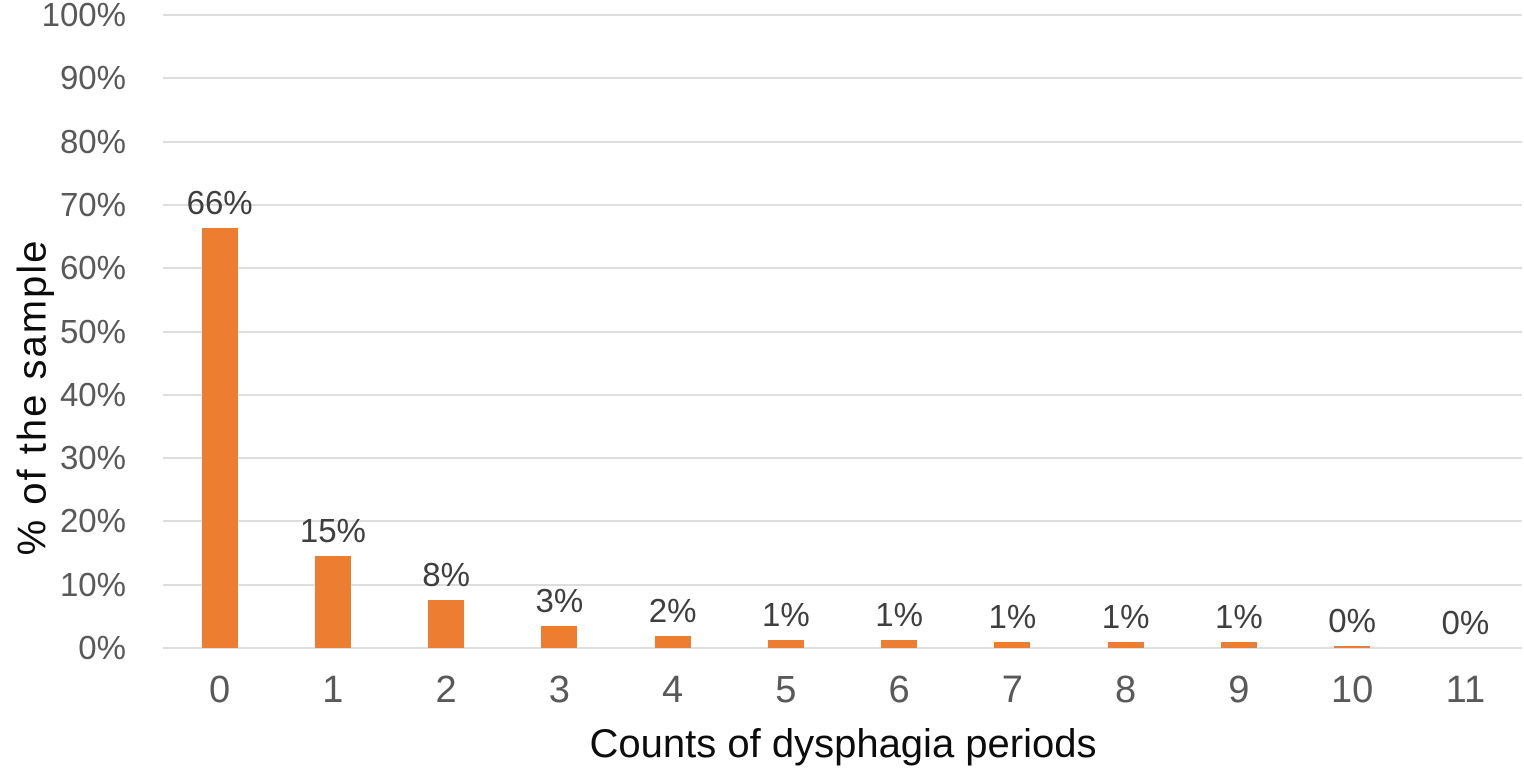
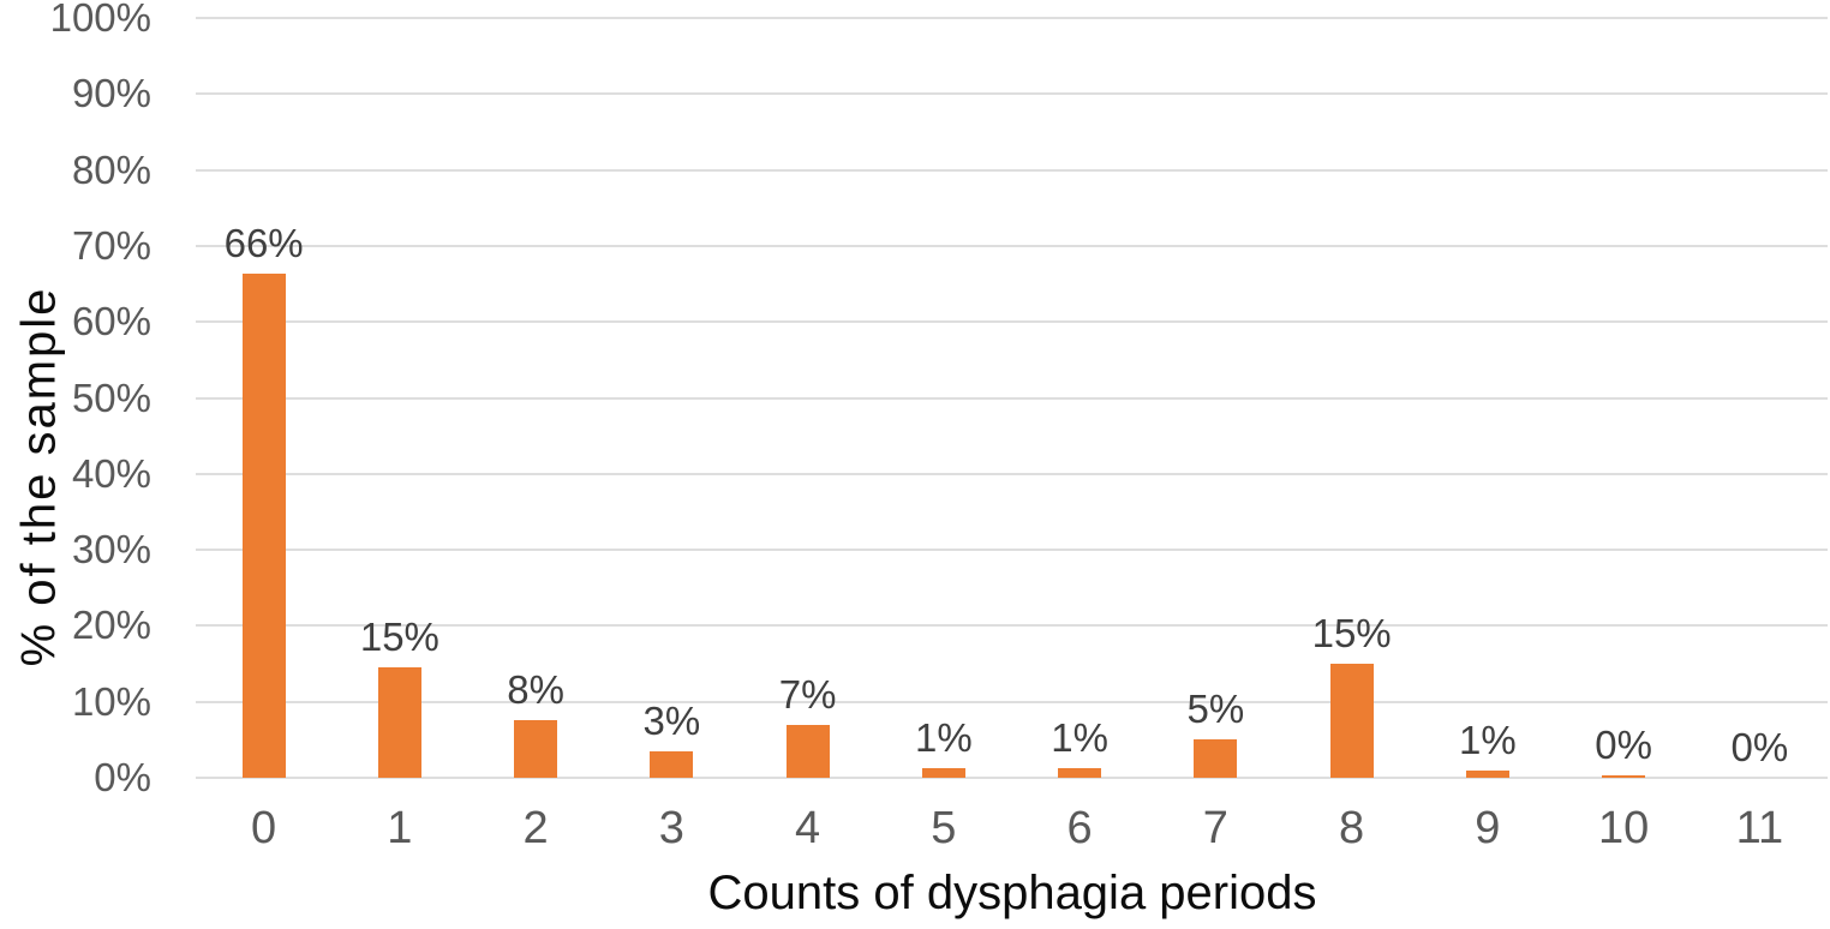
4: 2% -> 7%
7: 1% -> 5%
8: 1% -> 15%
